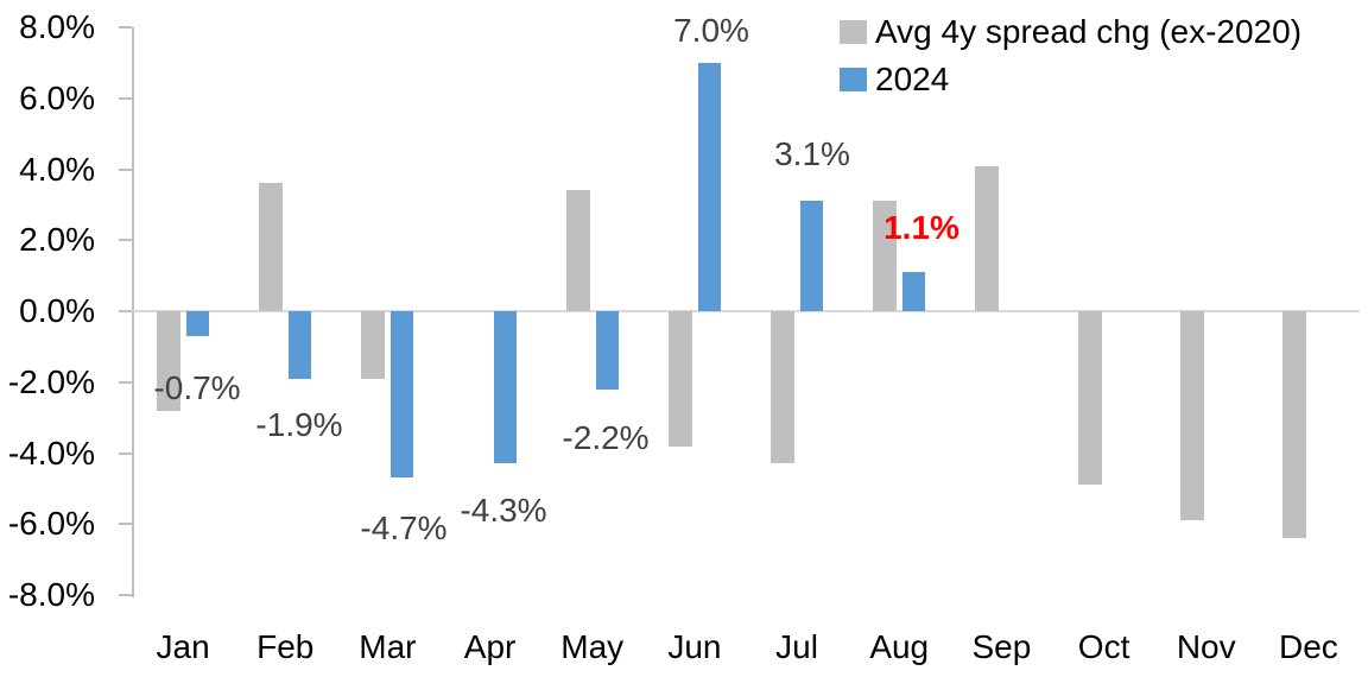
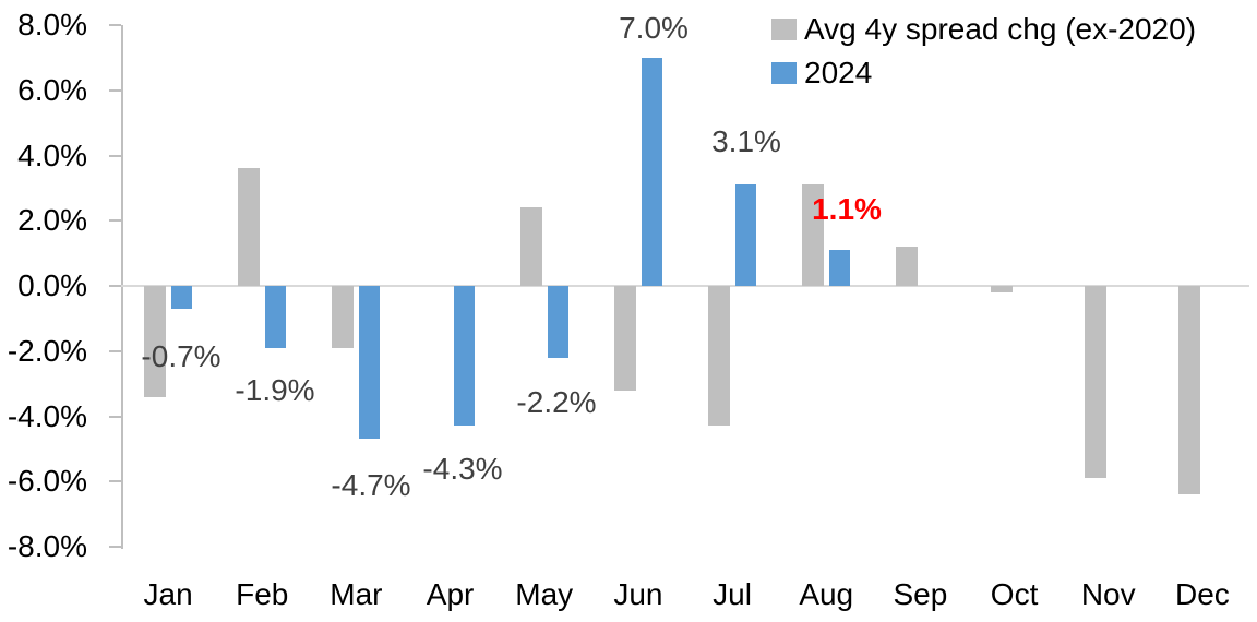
Avg 4y spread chg (ex-2020)/Jan: -2.8% -> -3.4%
Avg 4y spread chg (ex-2020)/May: 3.4% -> 2.4%
Avg 4y spread chg (ex-2020)/Jun: -3.8% -> -3.2%
Avg 4y spread chg (ex-2020)/Sep: 4.1% -> 1.2%
Avg 4y spread chg (ex-2020)/Oct: -4.9% -> -0.2%
